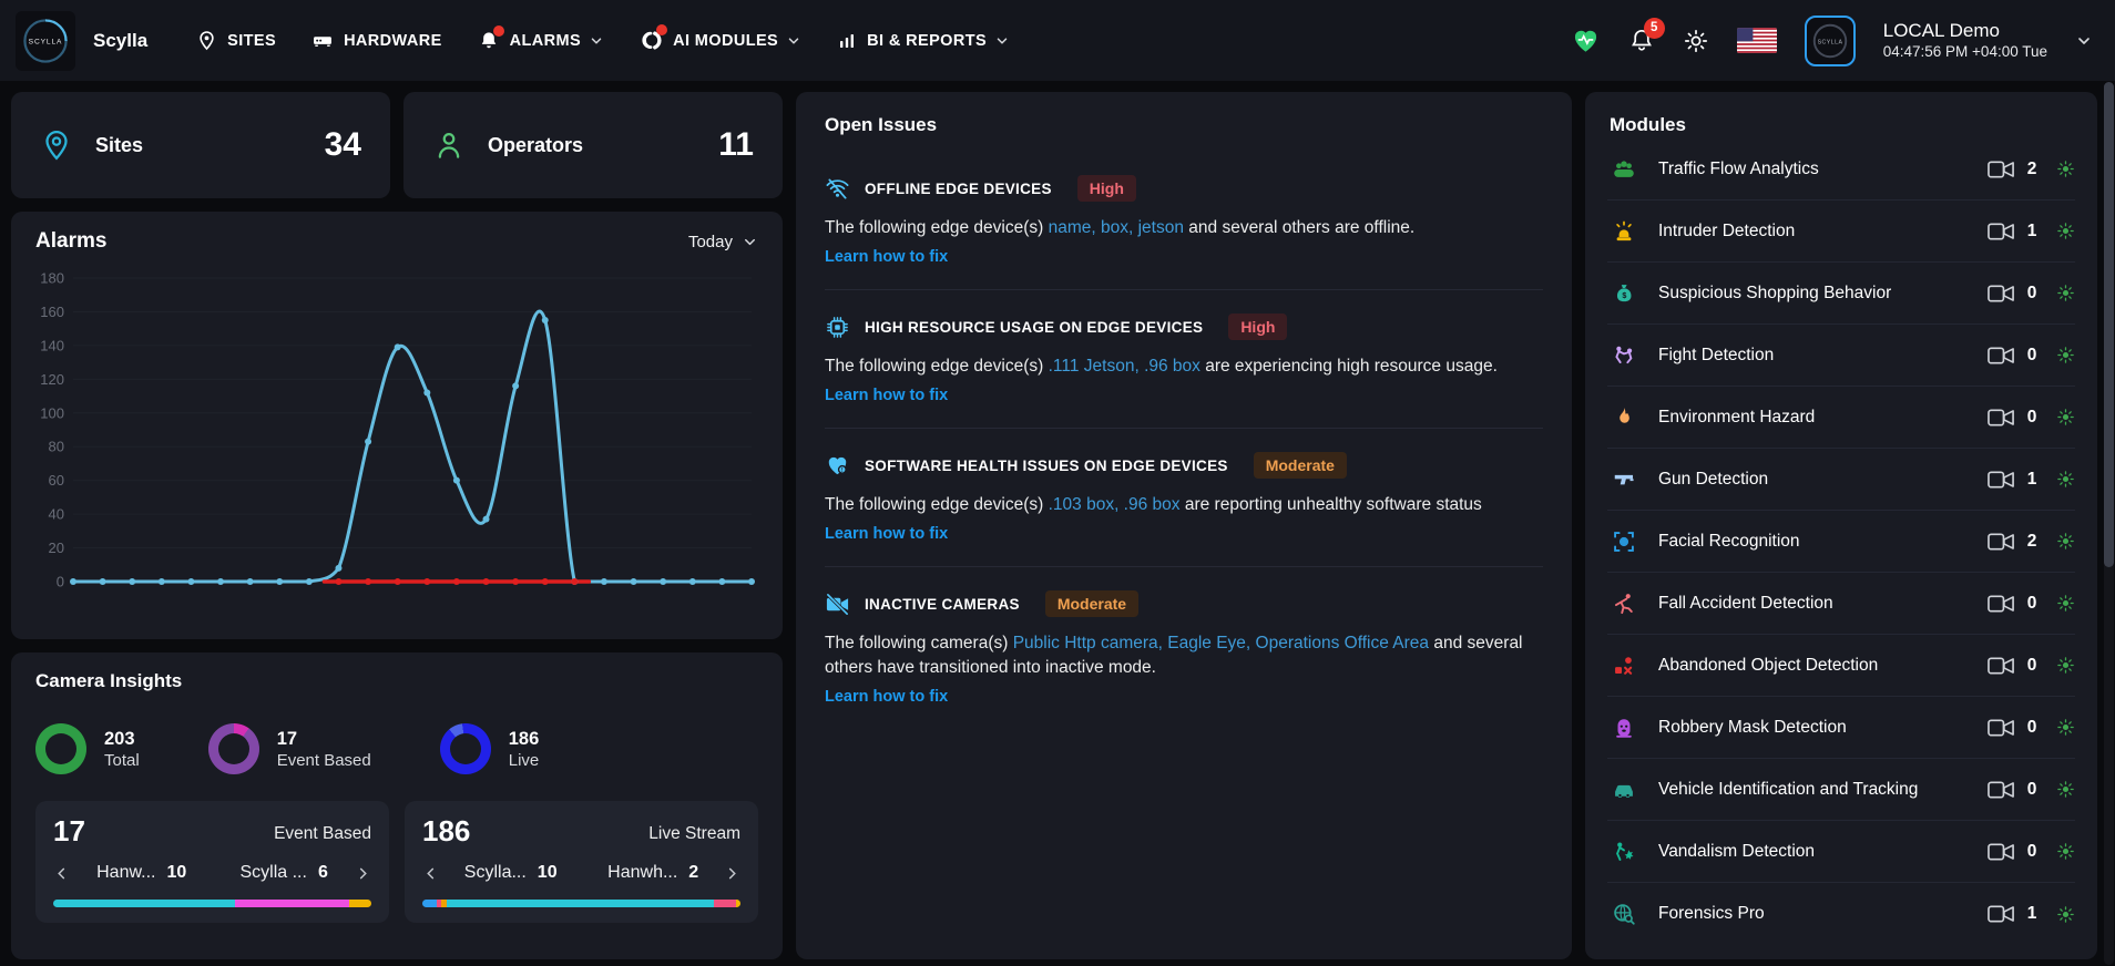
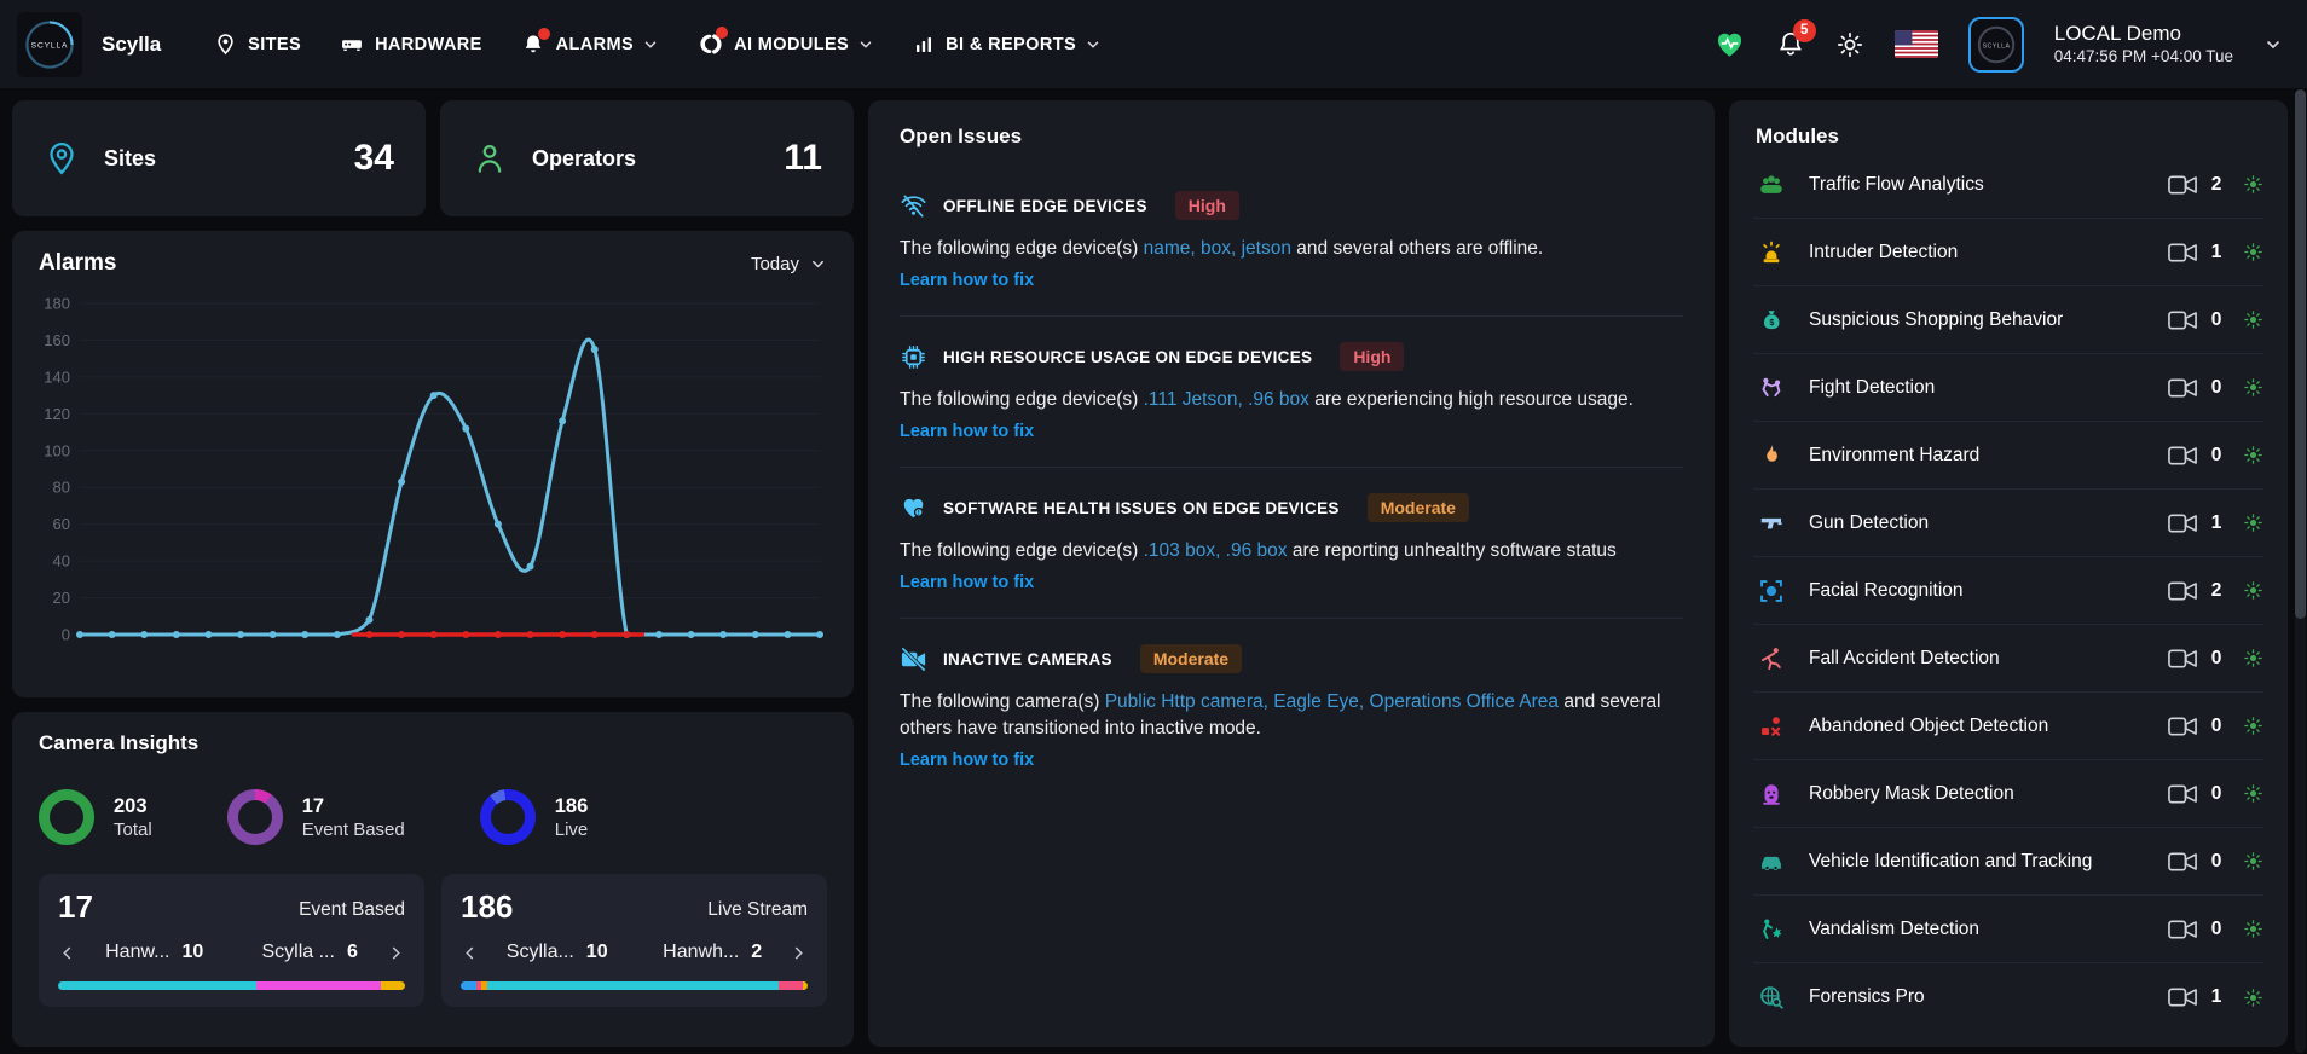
Alarms/11: 139 -> 130
